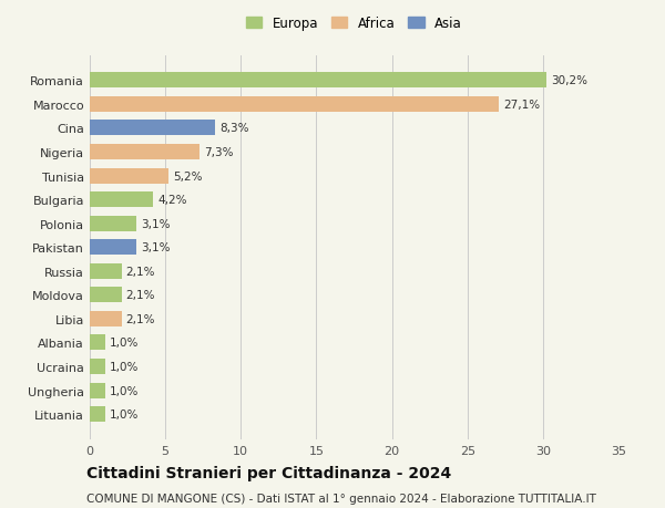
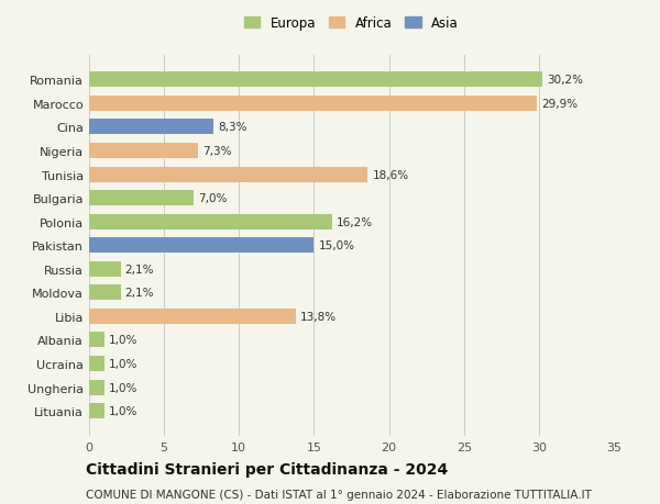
Marocco: 27,1% -> 29,9%
Tunisia: 5,2% -> 18,6%
Bulgaria: 4,2% -> 7,0%
Polonia: 3,1% -> 16,2%
Pakistan: 3,1% -> 15,0%
Libia: 2,1% -> 13,8%
